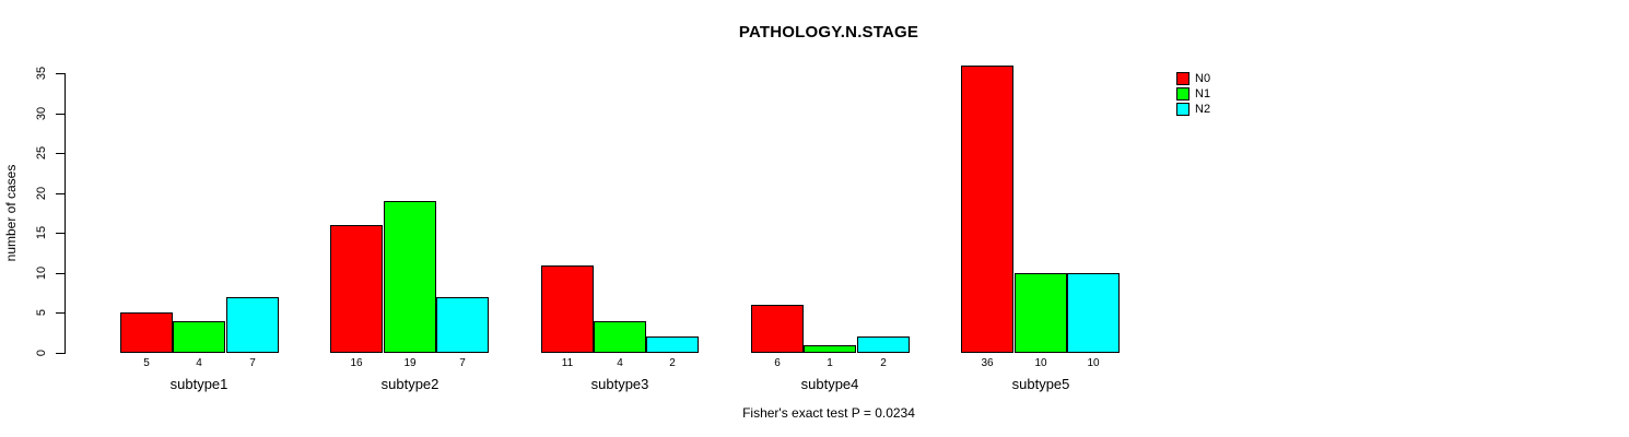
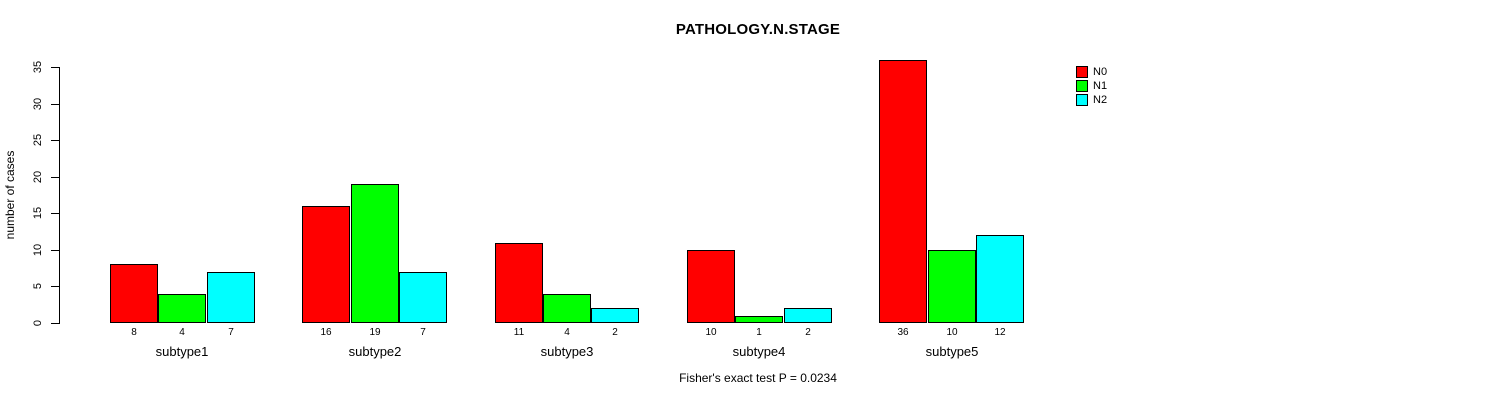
N0/subtype1: 5 -> 8
N0/subtype4: 6 -> 10
N2/subtype5: 10 -> 12
